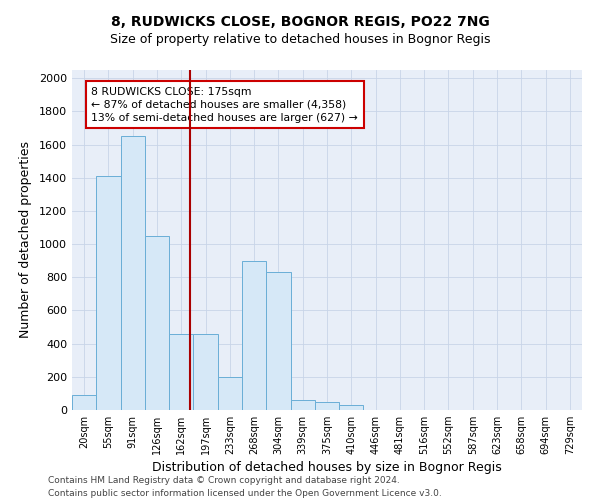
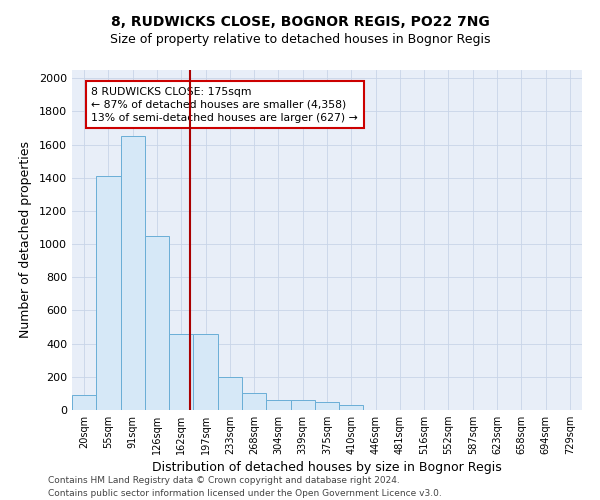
268sqm: 900 -> 100
304sqm: 830 -> 60
